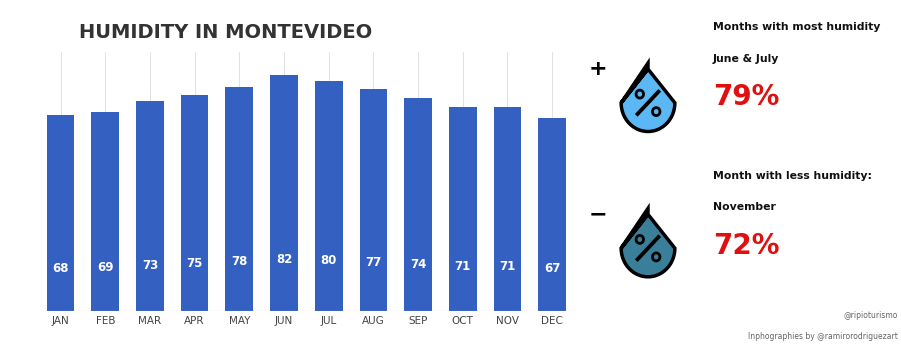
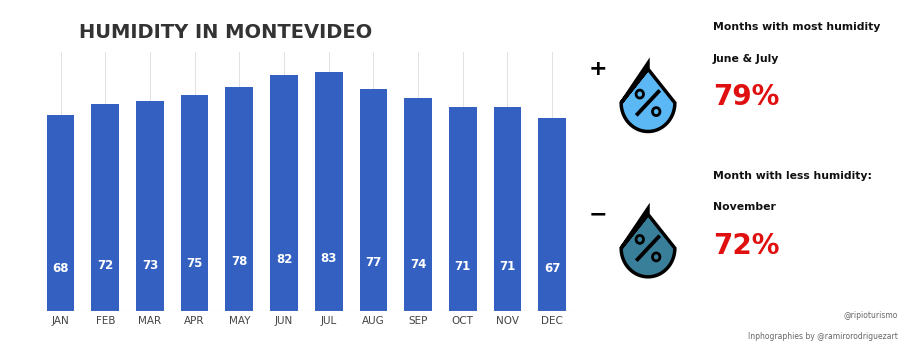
FEB: 69 -> 72
JUL: 80 -> 83
